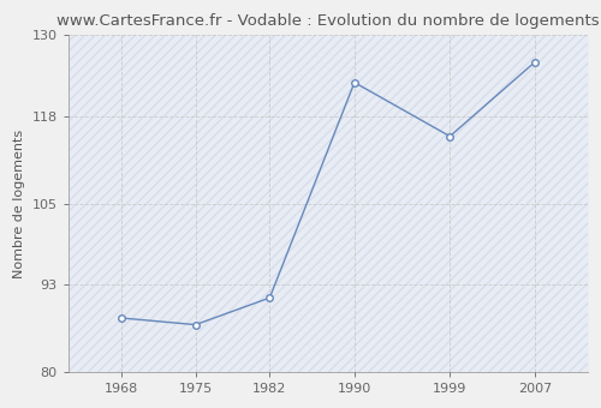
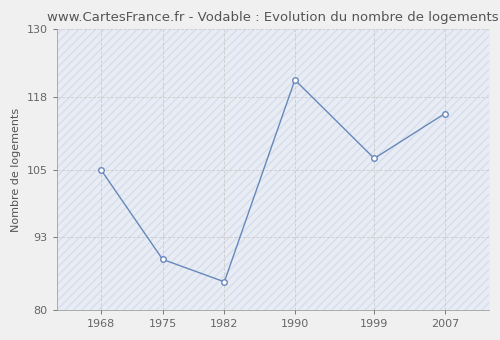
1968: 88 -> 105
1975: 87 -> 89
1982: 91 -> 85
1990: 123 -> 121
1999: 115 -> 107
2007: 126 -> 115
